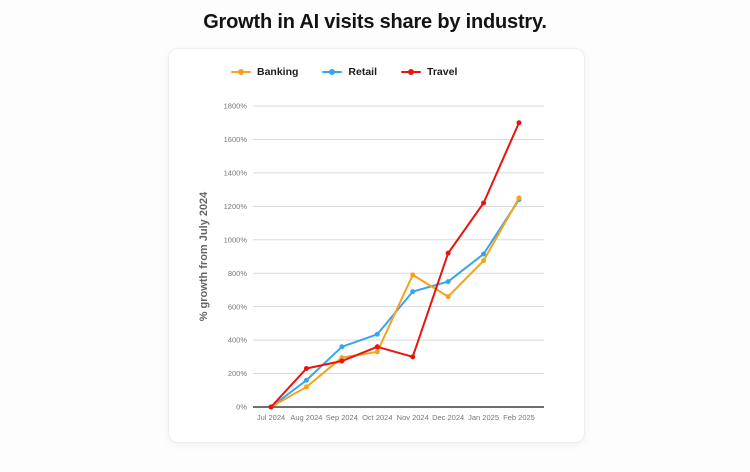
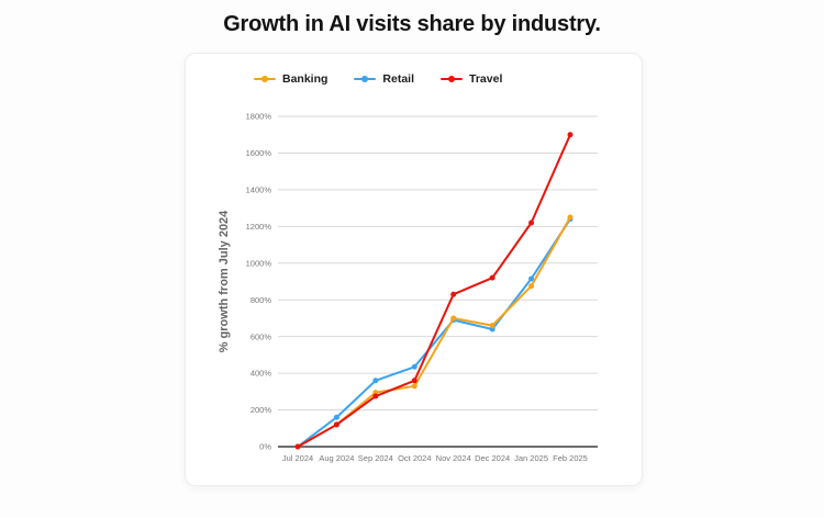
Travel/Aug 2024: 230% -> 120%
Banking/Nov 2024: 790% -> 700%
Travel/Nov 2024: 300% -> 830%
Retail/Dec 2024: 750% -> 640%
